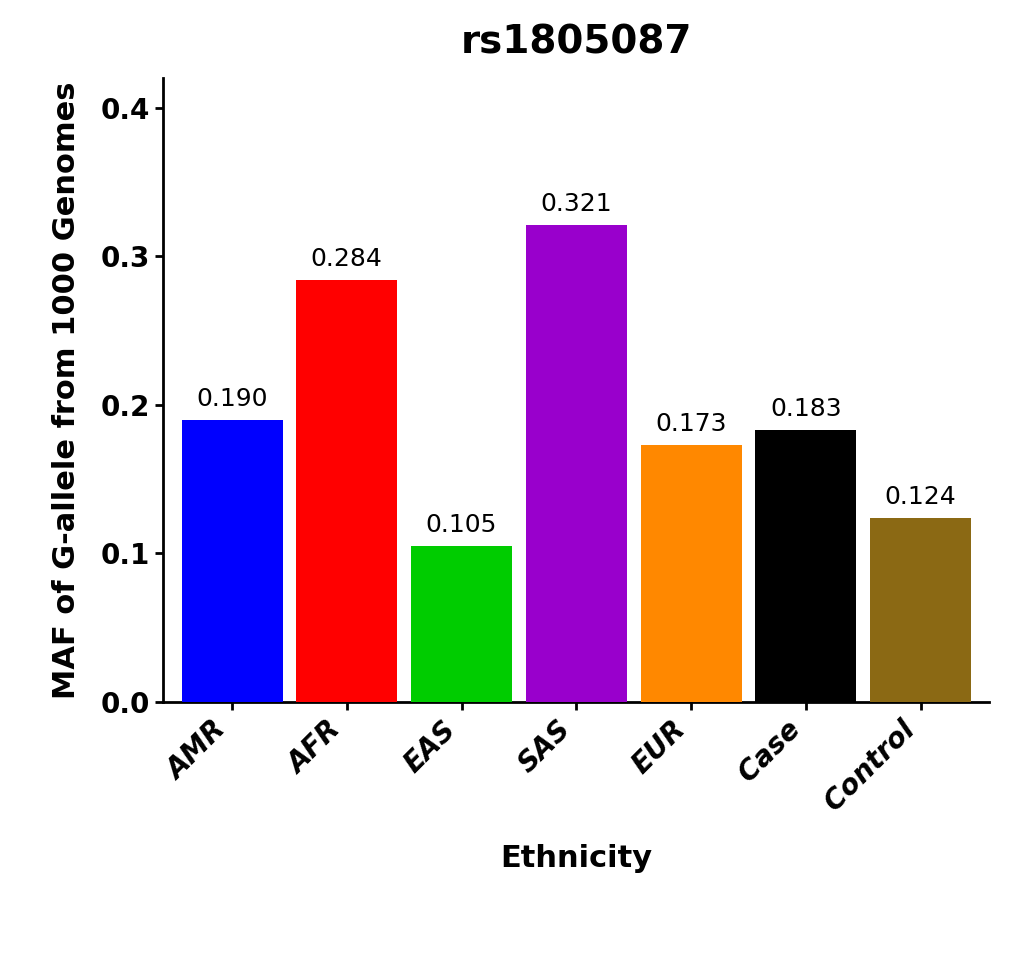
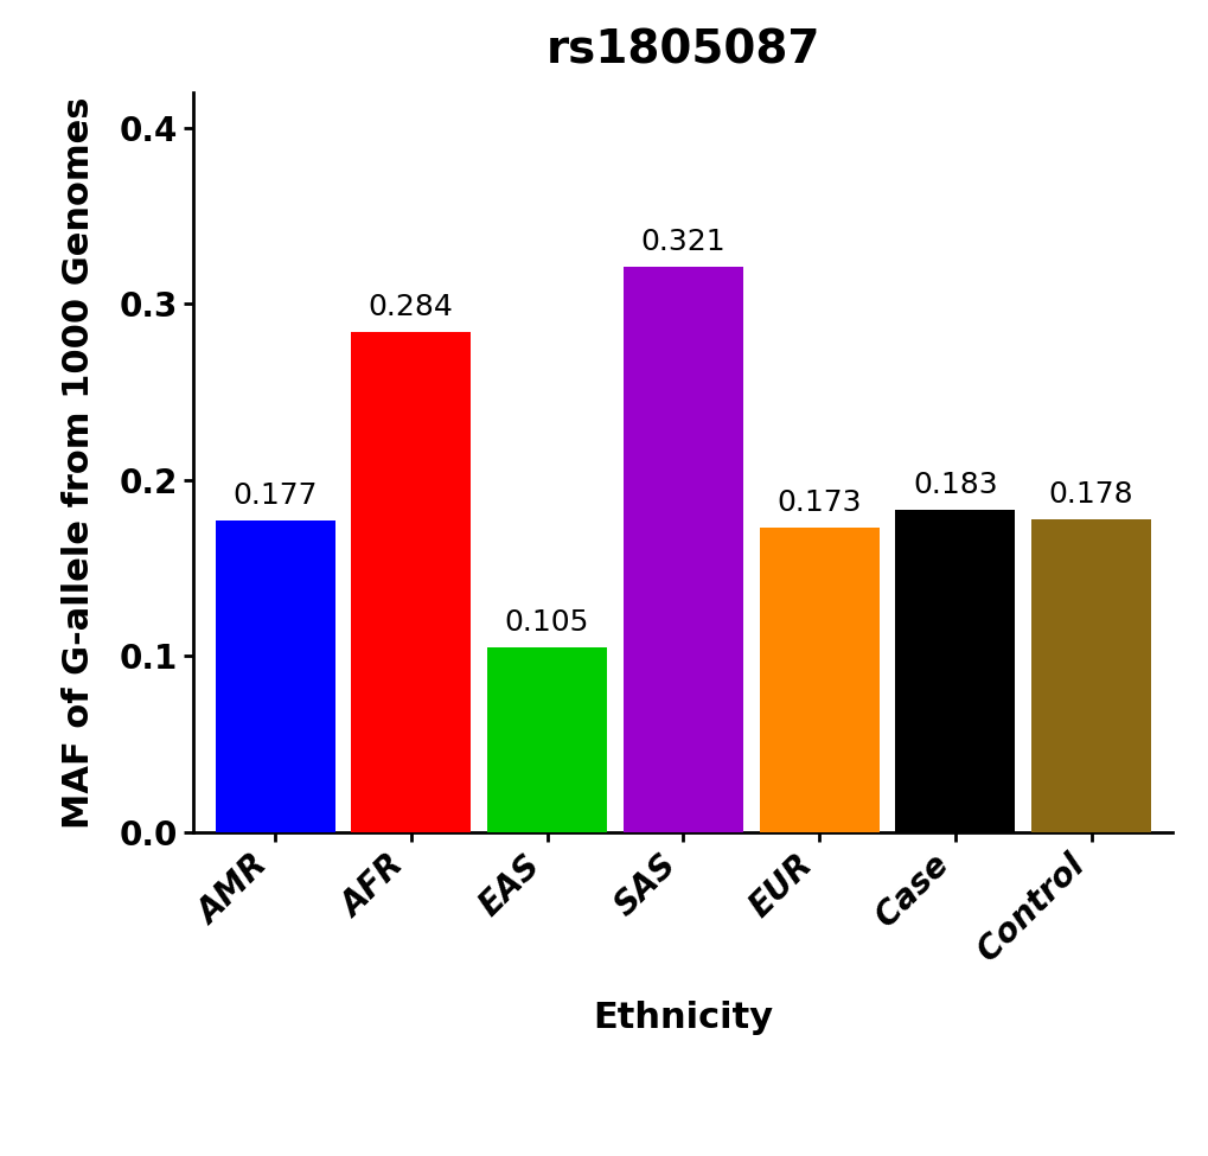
AMR: 0.190 -> 0.177
Control: 0.124 -> 0.178
